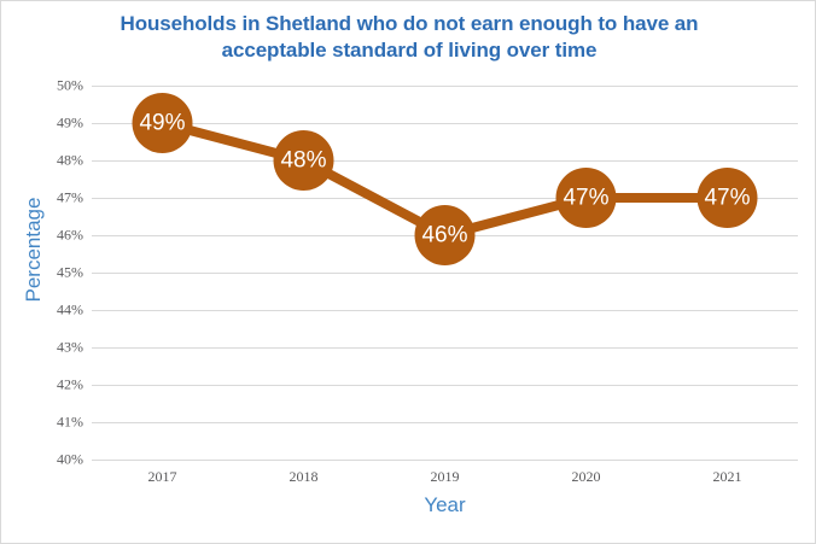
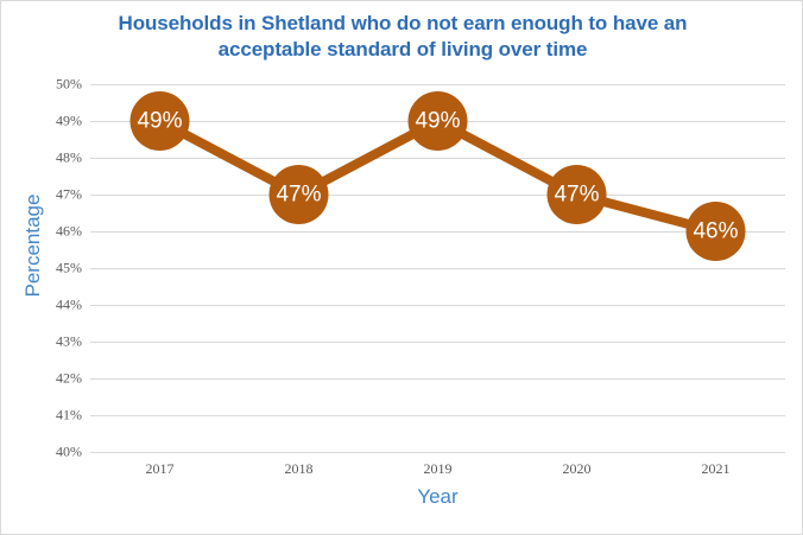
2018: 48% -> 47%
2019: 46% -> 49%
2021: 47% -> 46%
